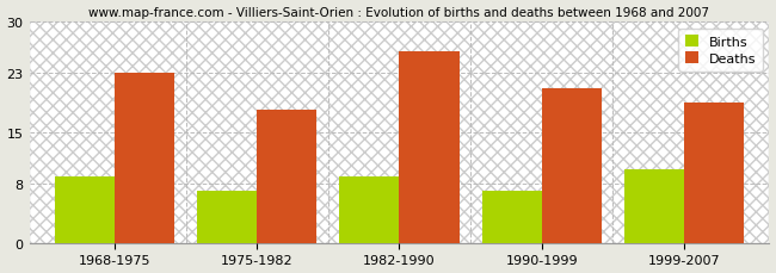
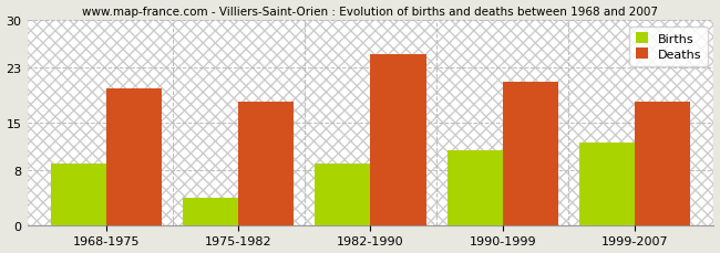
Deaths/1968-1975: 23 -> 20
Births/1975-1982: 7 -> 4
Deaths/1982-1990: 26 -> 25
Births/1990-1999: 7 -> 11
Births/1999-2007: 10 -> 12
Deaths/1999-2007: 19 -> 18
